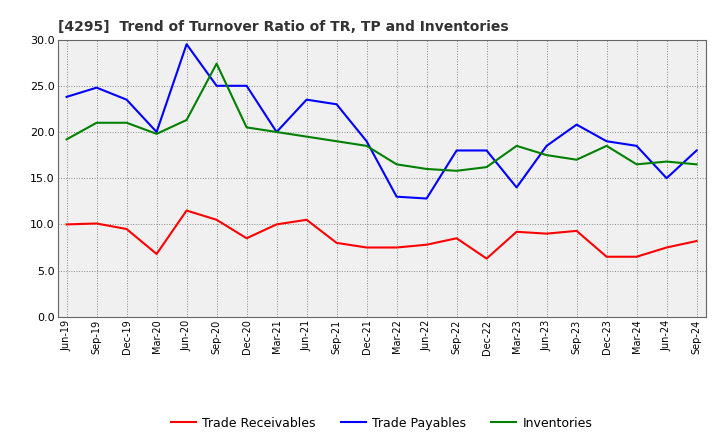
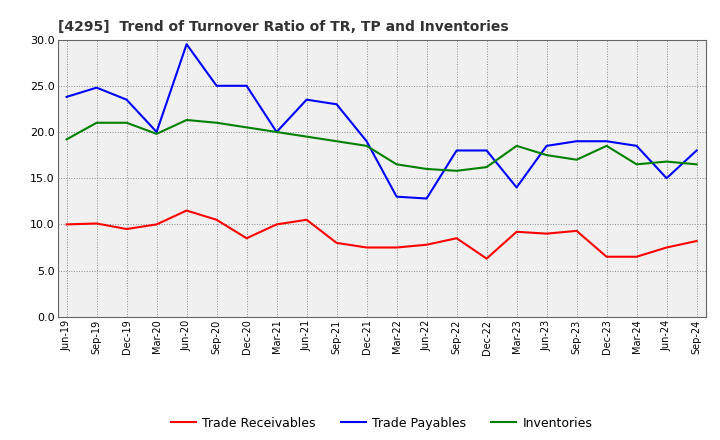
Trade Receivables/Mar-20: 6.8 -> 10.0
Inventories/Sep-20: 27.4 -> 21.0
Trade Payables/Sep-23: 20.8 -> 19.0
